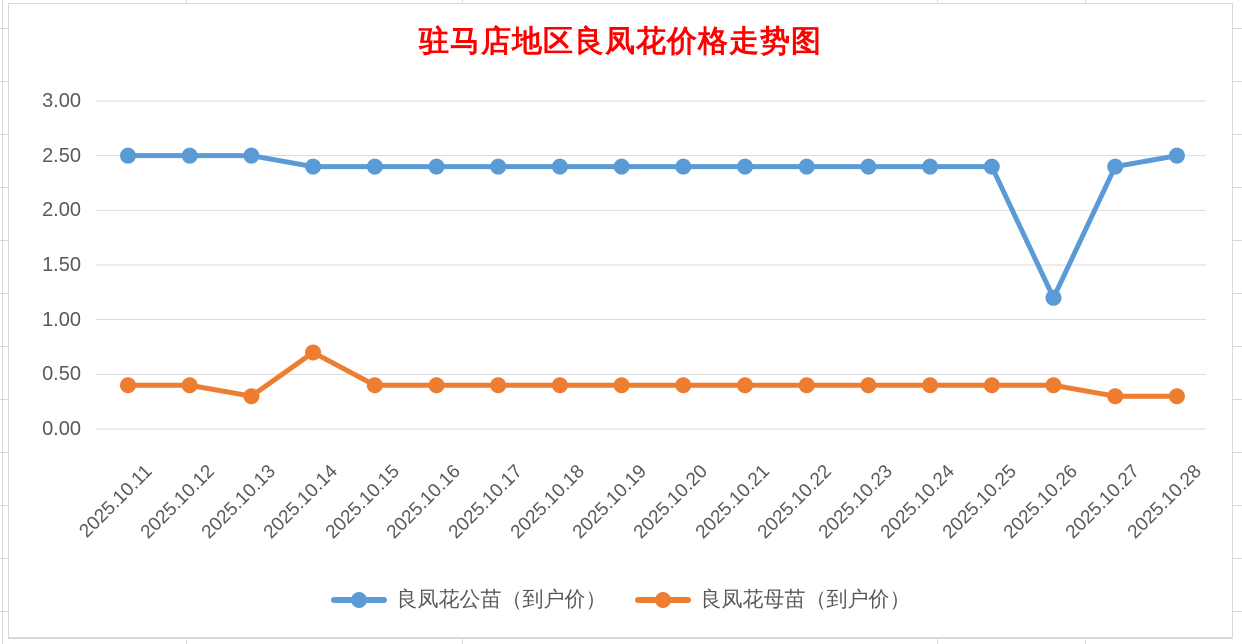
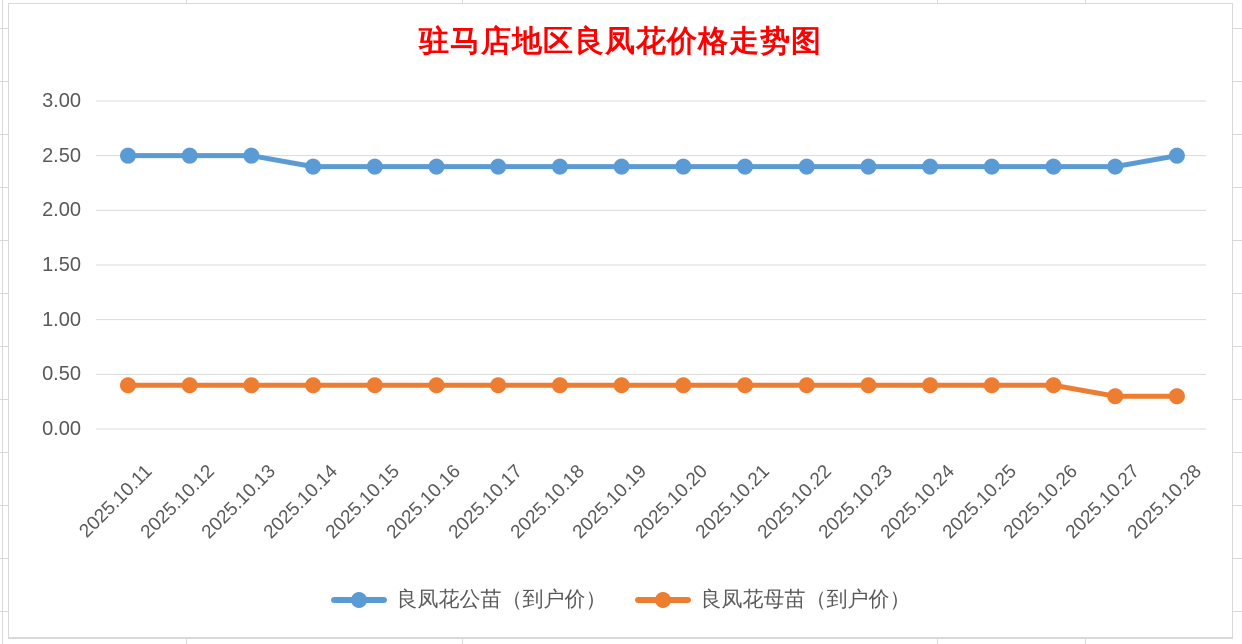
良凤花母苗（到户价）/2025.10.13: 0.3 -> 0.4
良凤花母苗（到户价）/2025.10.14: 0.7 -> 0.4
良凤花公苗（到户价）/2025.10.26: 1.2 -> 2.4
